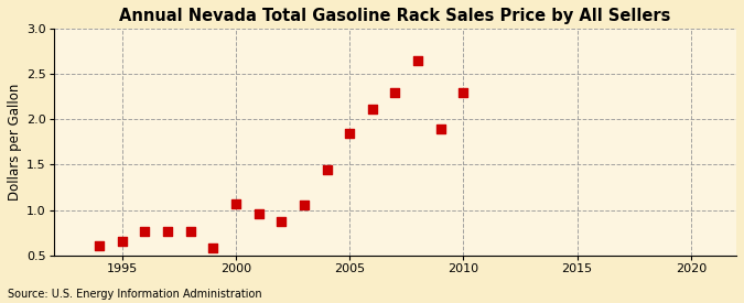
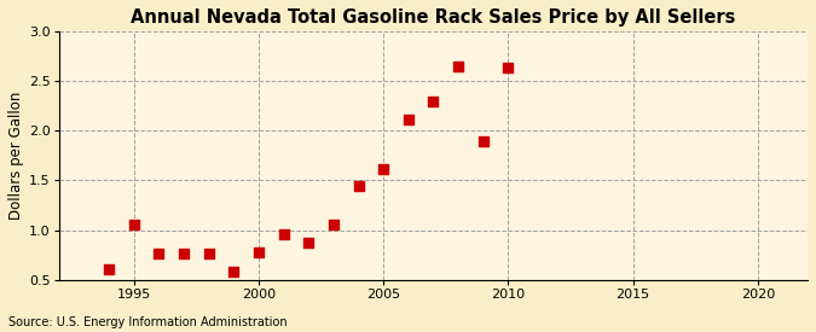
1995: 0.66 -> 1.06
2000: 1.07 -> 0.78
2005: 1.84 -> 1.62
2010: 2.30 -> 2.64
